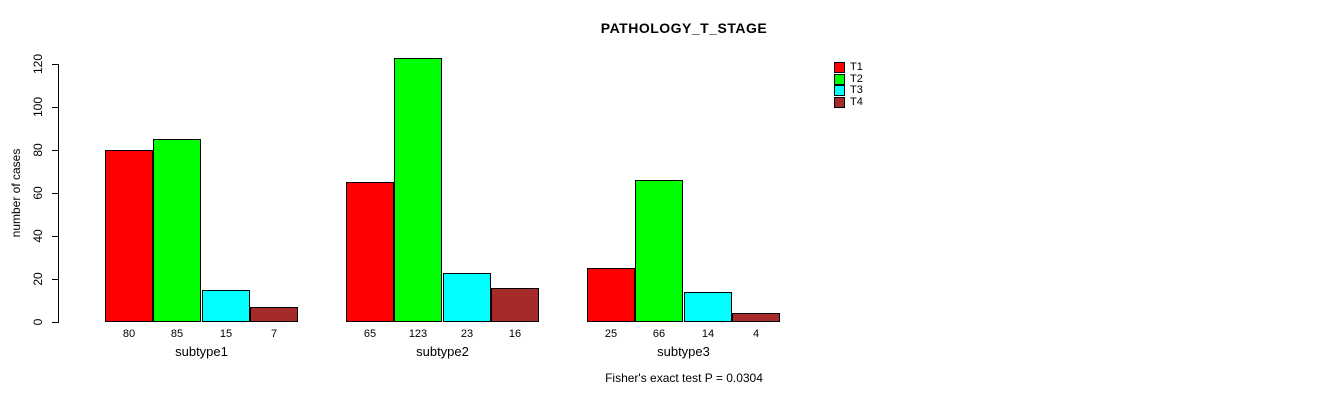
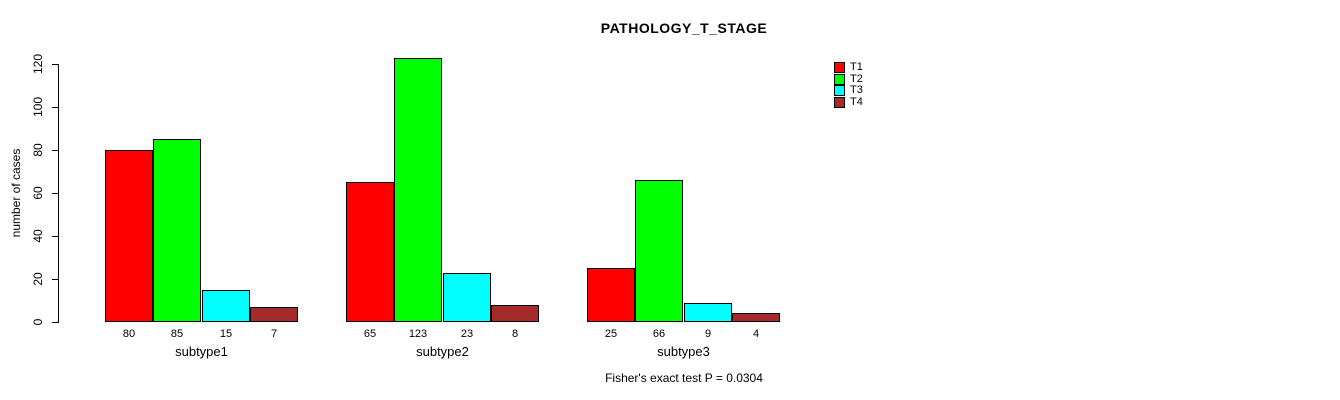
T4/subtype2: 16 -> 8
T3/subtype3: 14 -> 9
